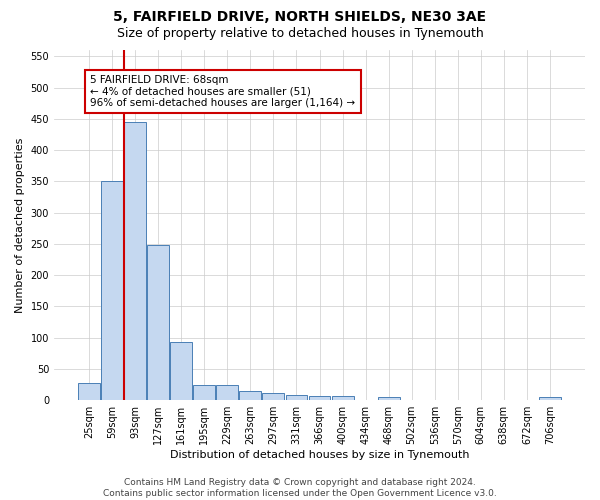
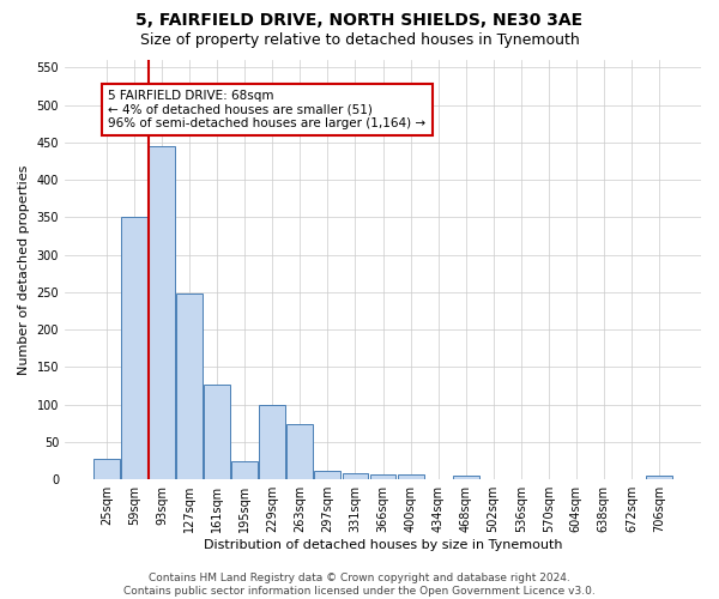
161sqm: 93 -> 126
229sqm: 25 -> 100
263sqm: 14 -> 74
